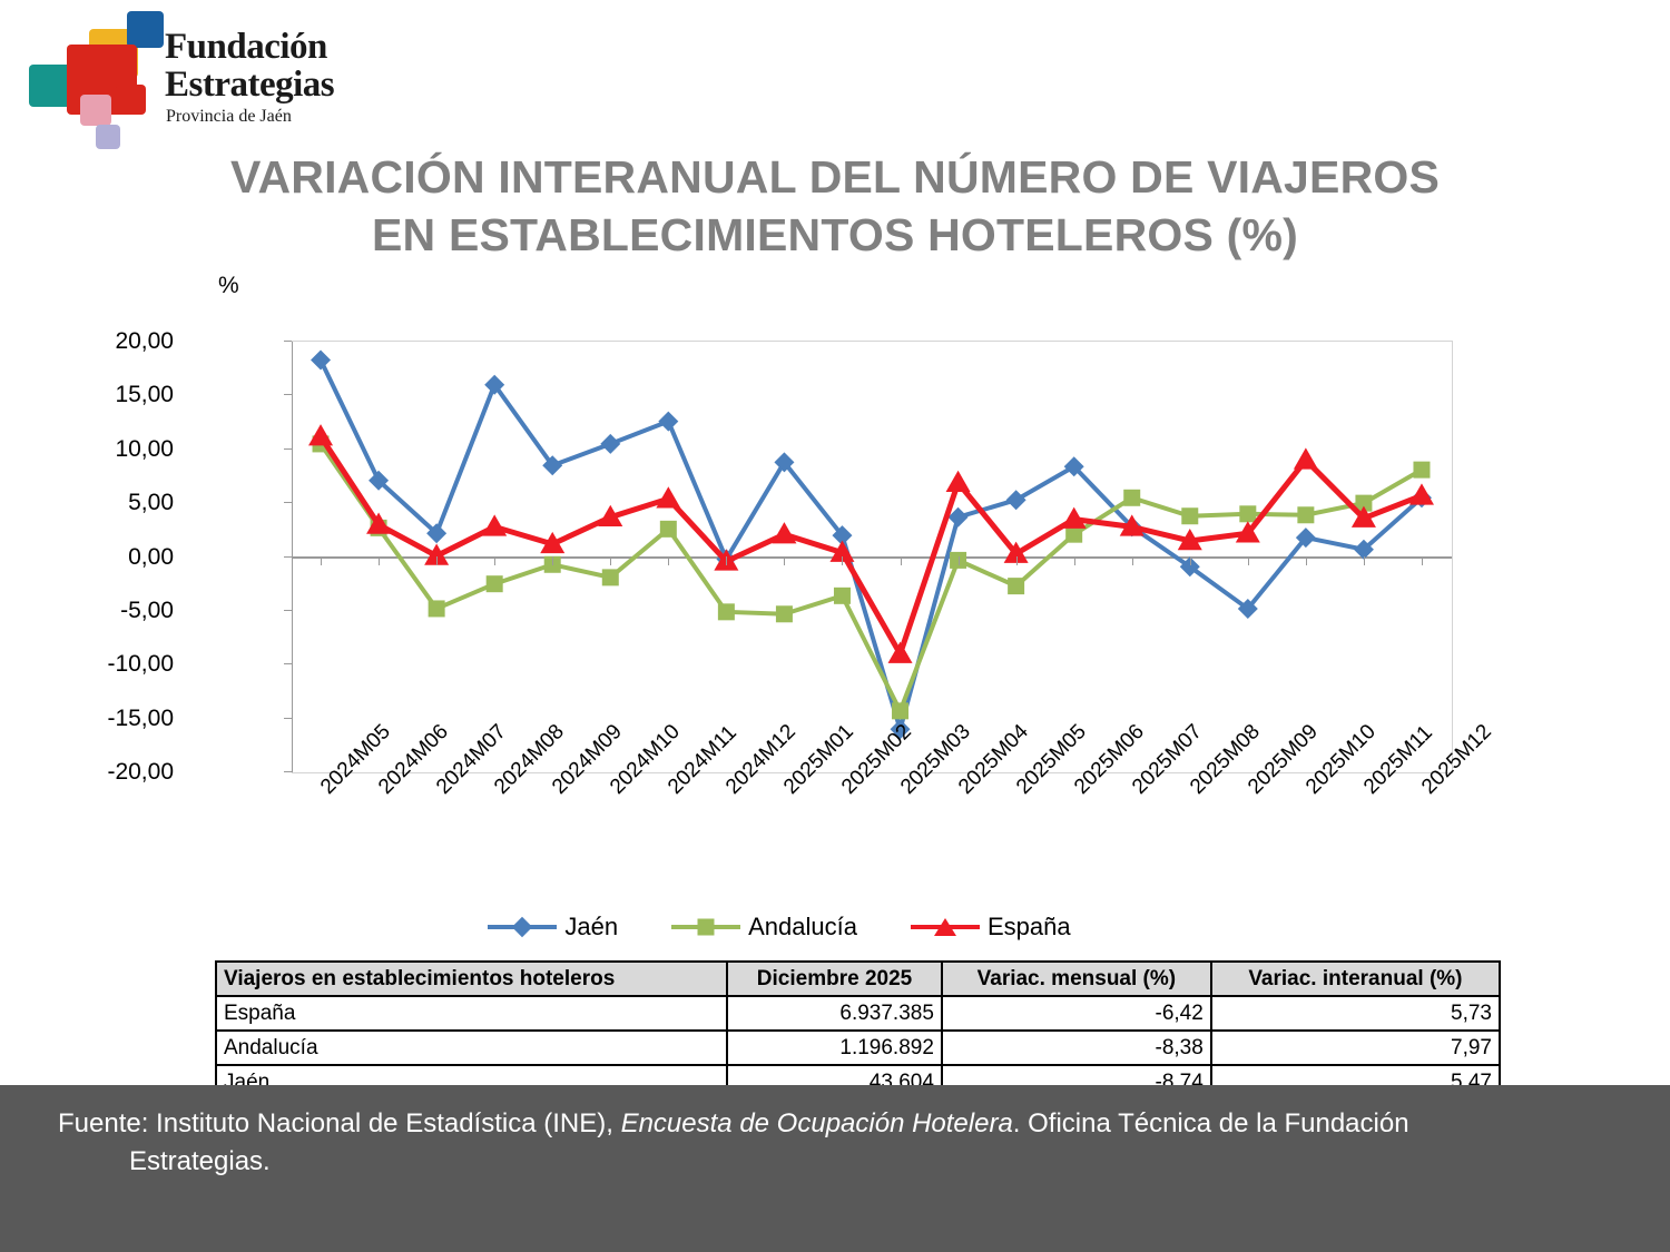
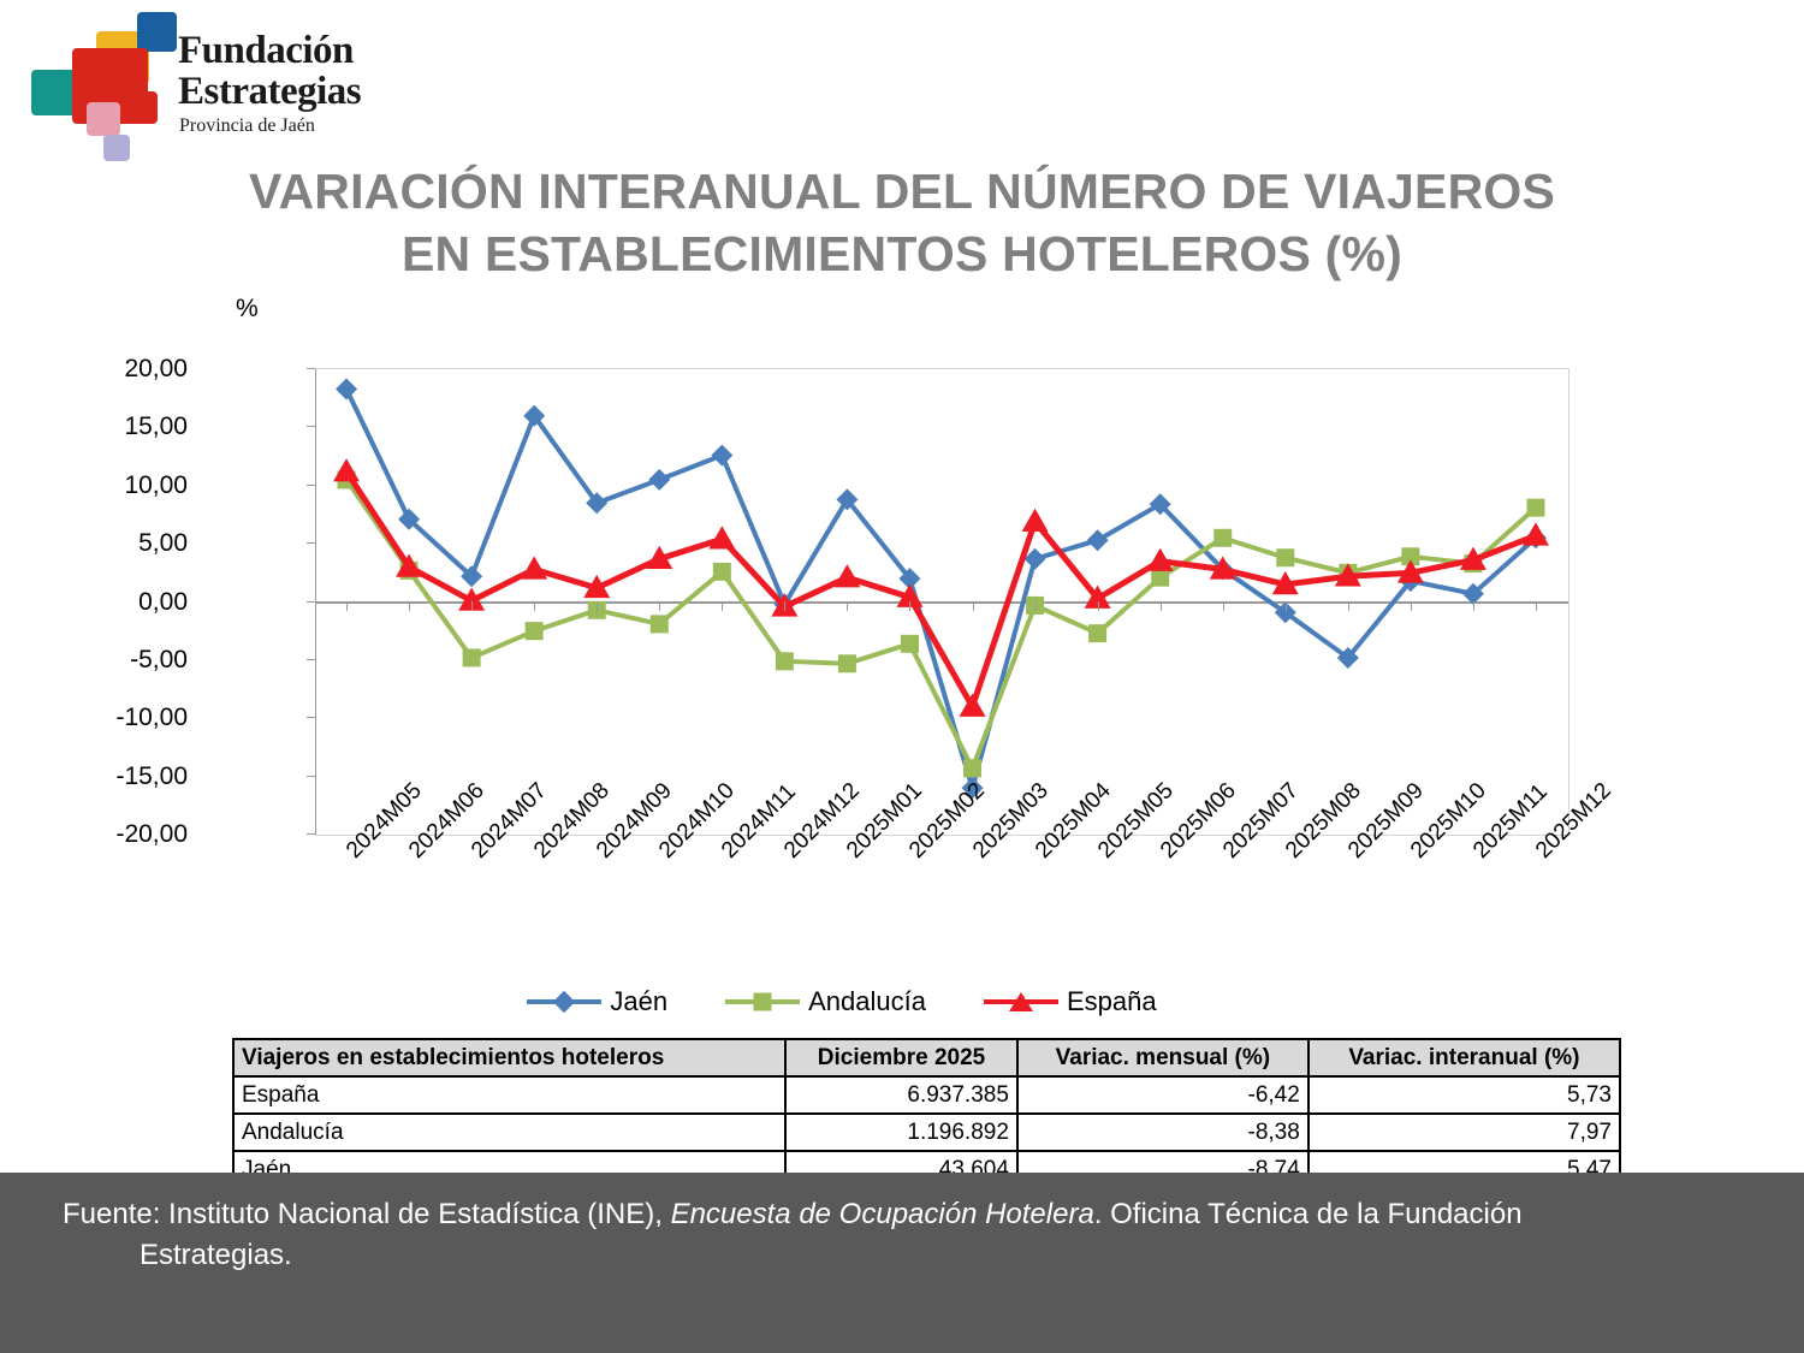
Andalucía/2025M09: 4 -> 2
España/2025M10: 9 -> 2
Andalucía/2025M11: 5 -> 3
